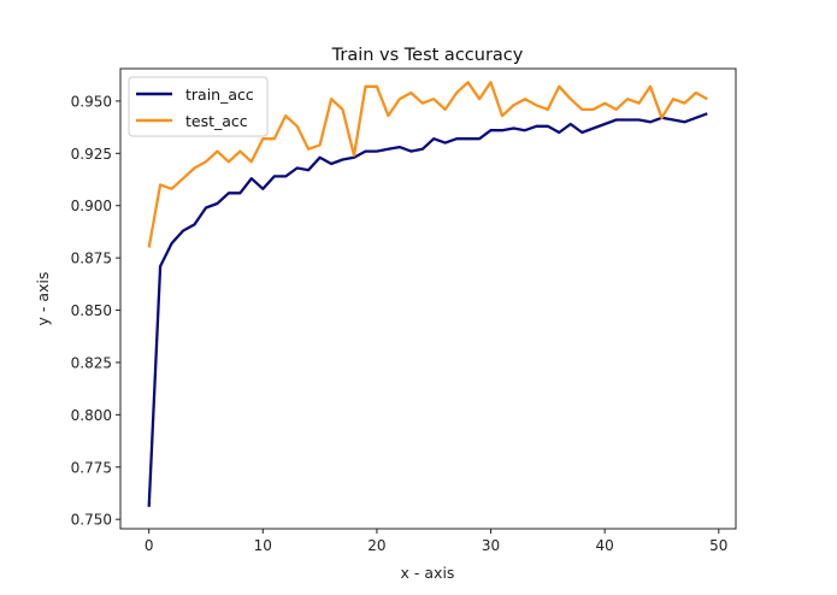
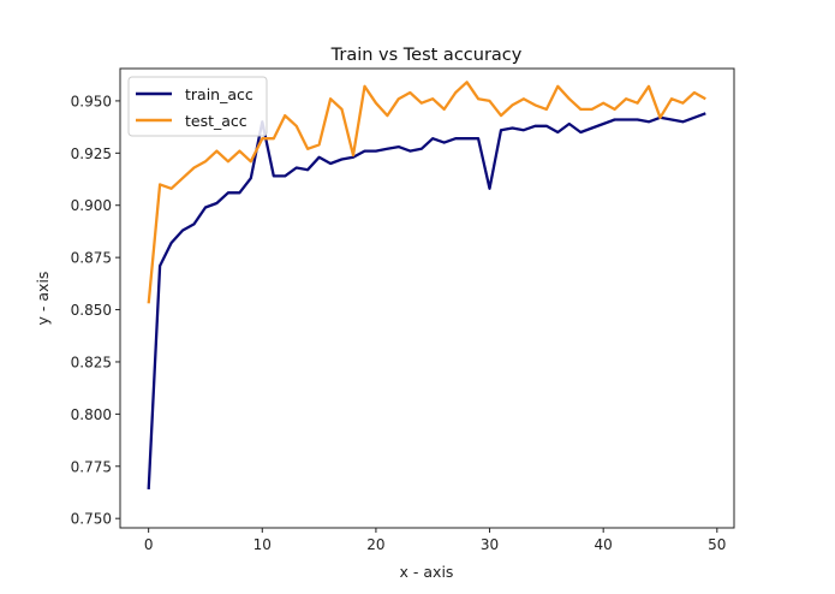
train_acc/0: 0.756 -> 0.764
test_acc/0: 0.880 -> 0.853
train_acc/10: 0.908 -> 0.940
test_acc/20: 0.957 -> 0.949
train_acc/30: 0.936 -> 0.908
test_acc/30: 0.959 -> 0.950
